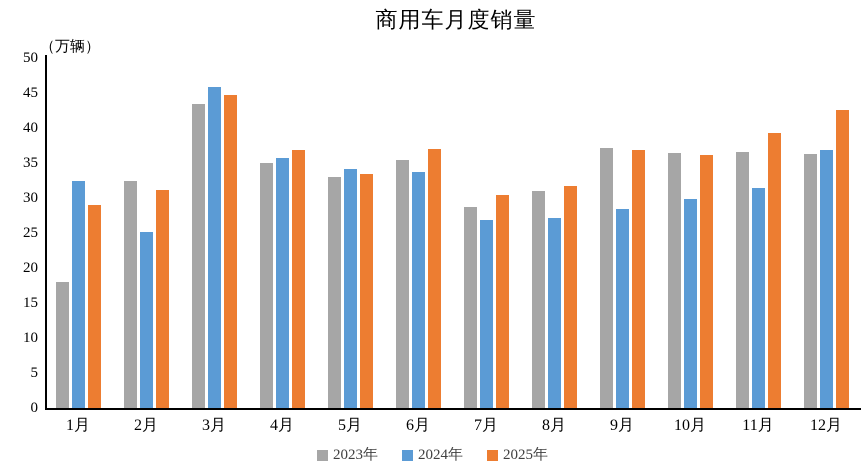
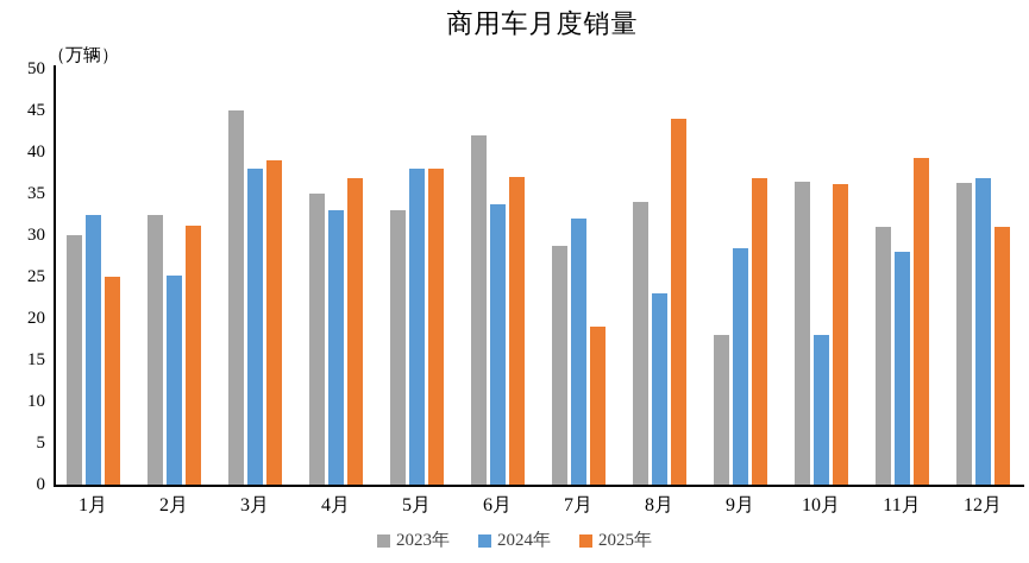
2023年/1月: 18 -> 30
2025年/1月: 29 -> 25
2023年/3月: 44 -> 45
2024年/3月: 46 -> 38
2025年/3月: 45 -> 39
2024年/4月: 36 -> 33
2024年/5月: 34 -> 38
2025年/5月: 34 -> 38
2023年/6月: 36 -> 42
2024年/7月: 27 -> 32
2025年/7月: 30 -> 19
2023年/8月: 31 -> 34
2024年/8月: 27 -> 23
2025年/8月: 32 -> 44
2023年/9月: 37 -> 18
2024年/10月: 30 -> 18
2023年/11月: 37 -> 31
2024年/11月: 32 -> 28
2025年/12月: 43 -> 31
